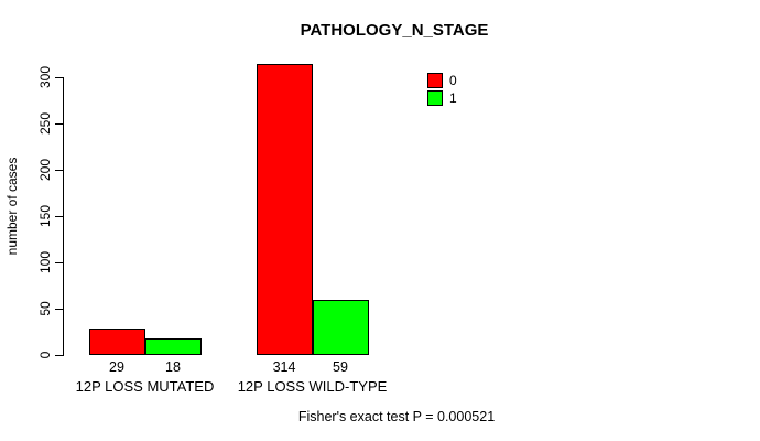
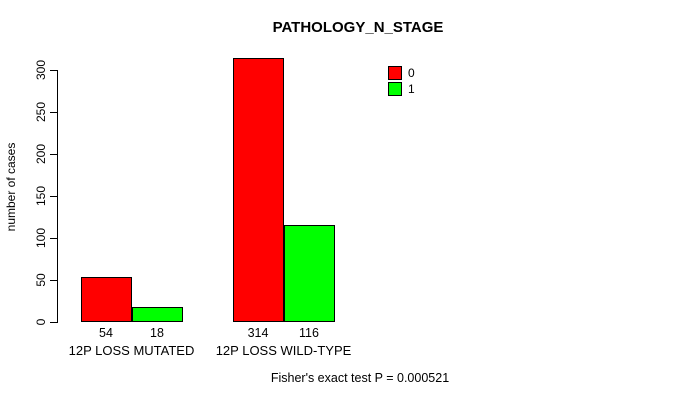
0/12P LOSS MUTATED: 29 -> 54
1/12P LOSS WILD-TYPE: 59 -> 116
